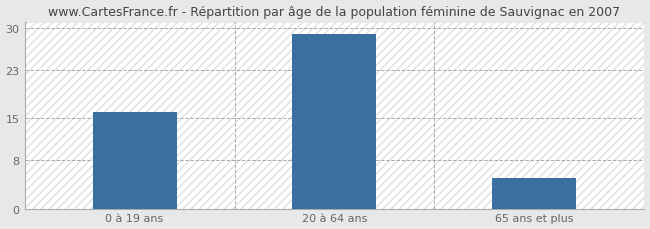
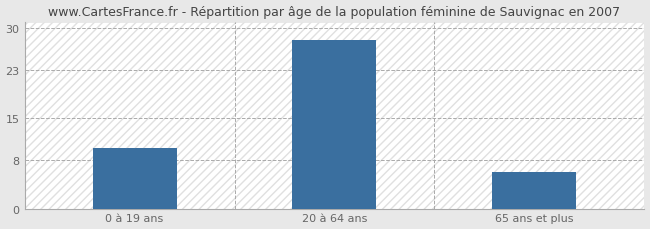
0 à 19 ans: 16 -> 10
20 à 64 ans: 29 -> 28
65 ans et plus: 5 -> 6
